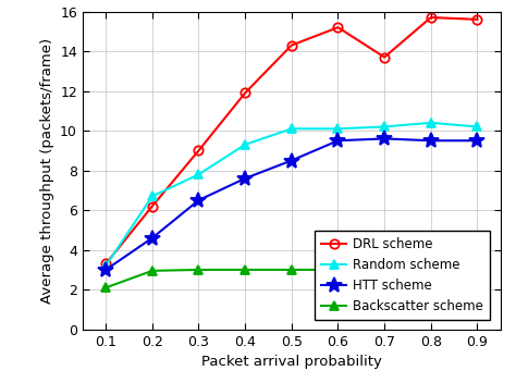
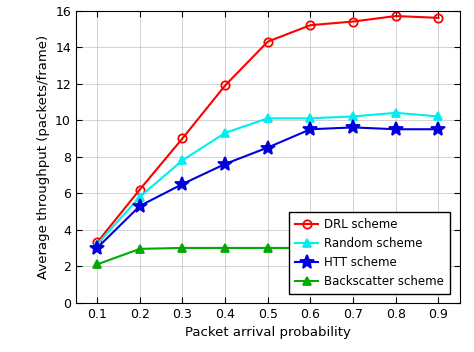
Random scheme/0.2: 6.7 -> 5.8
HTT scheme/0.2: 4.6 -> 5.3
DRL scheme/0.7: 13.7 -> 15.4
